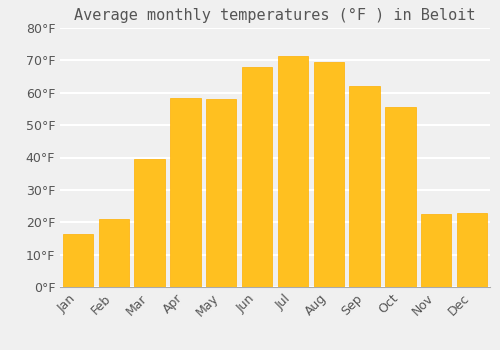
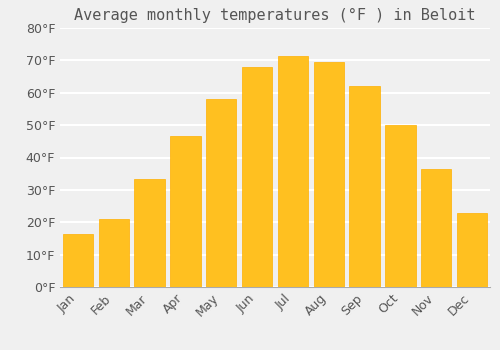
Mar: 39.5°F -> 33.5°F
Apr: 58.5°F -> 46.5°F
Oct: 55.5°F -> 50.0°F
Nov: 22.5°F -> 36.5°F
